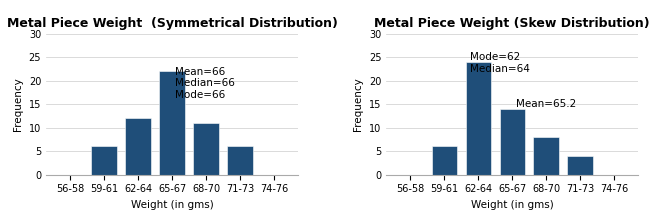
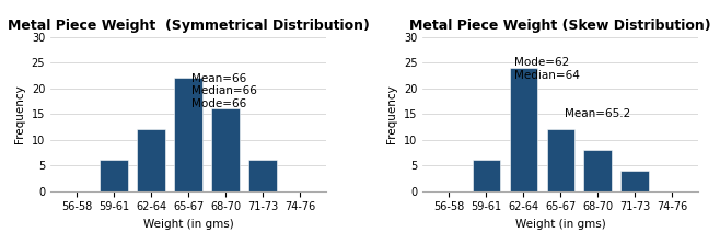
Metal Piece Weight (Symmetrical Distribution)/68-70: 11 -> 16
Metal Piece Weight (Skew Distribution)/65-67: 14 -> 12
